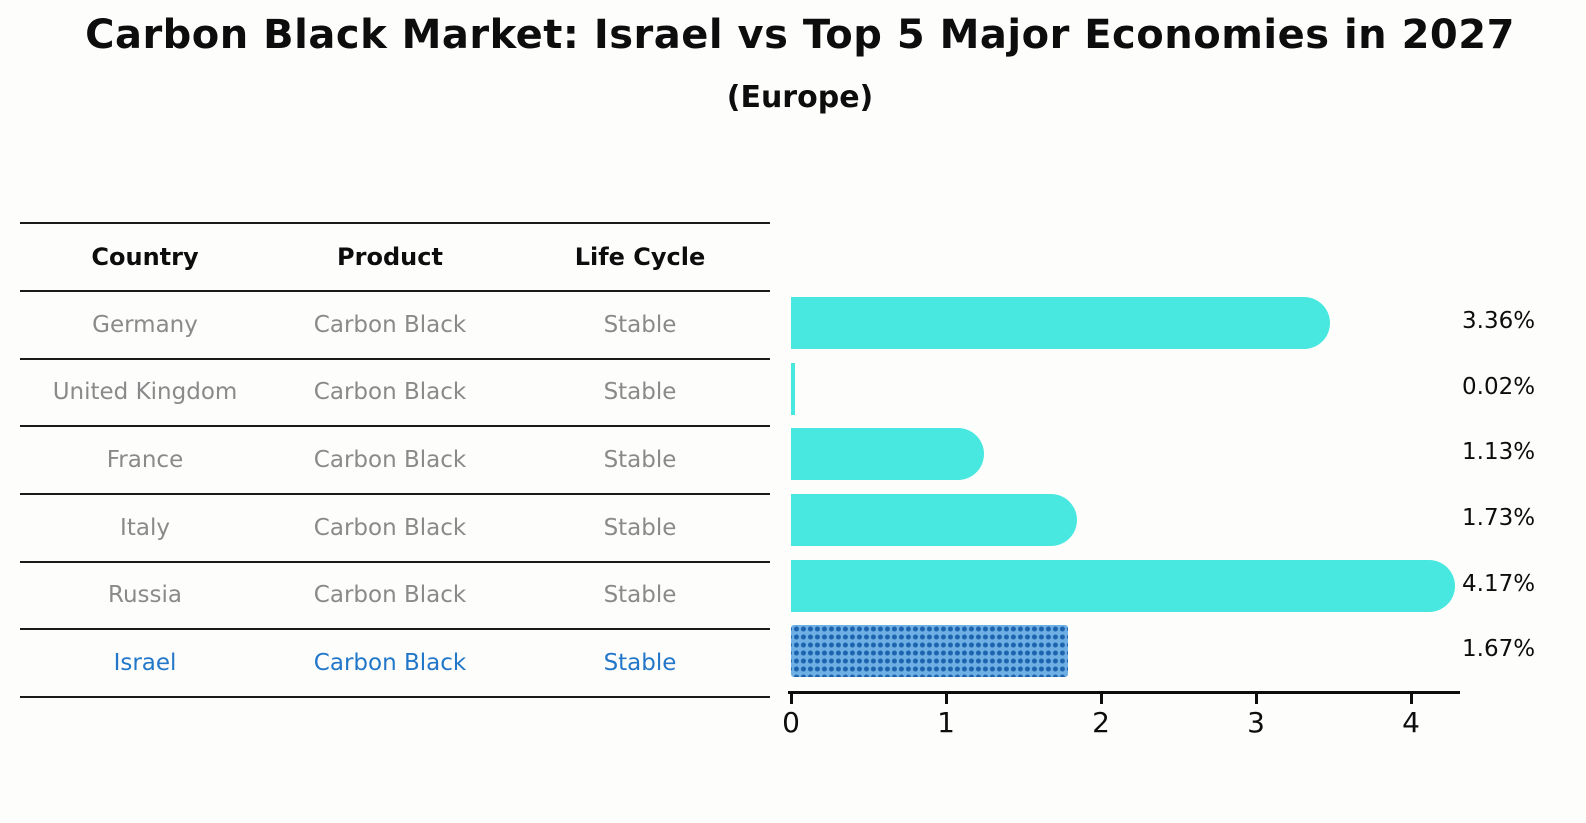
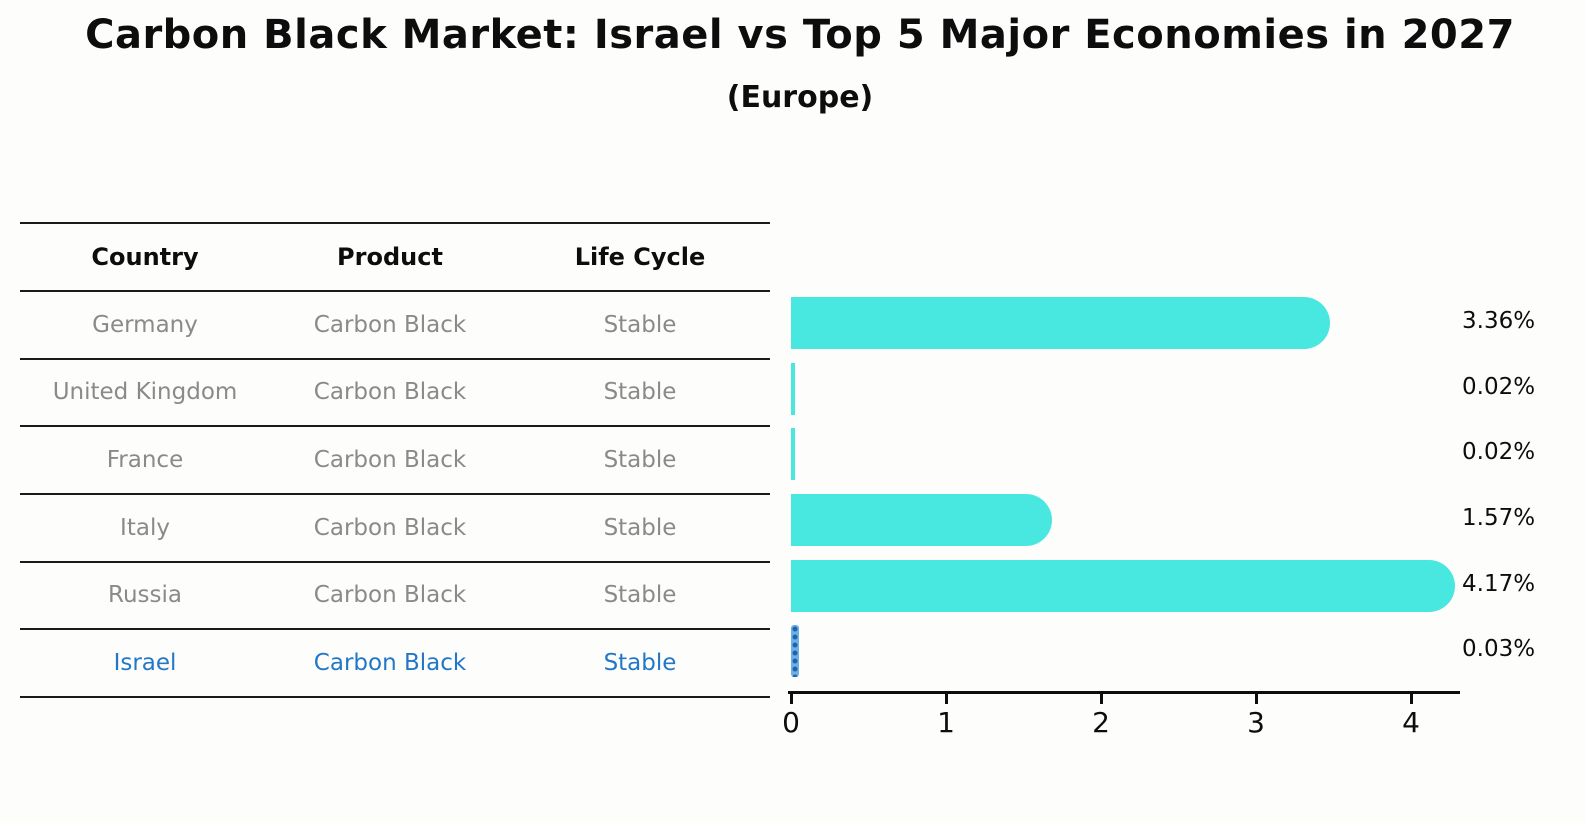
France: 1.13% -> 0.02%
Italy: 1.73% -> 1.57%
Israel: 1.67% -> 0.03%
